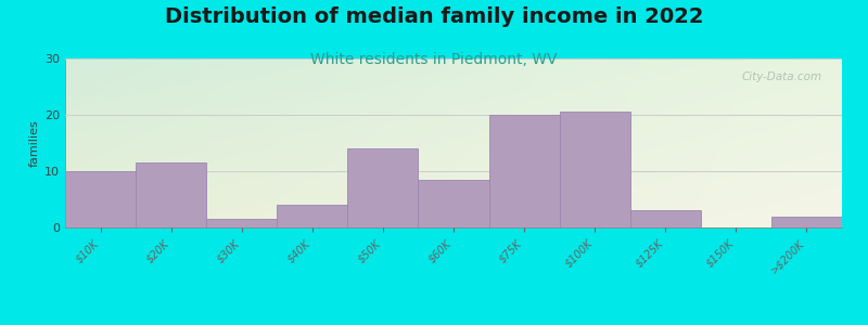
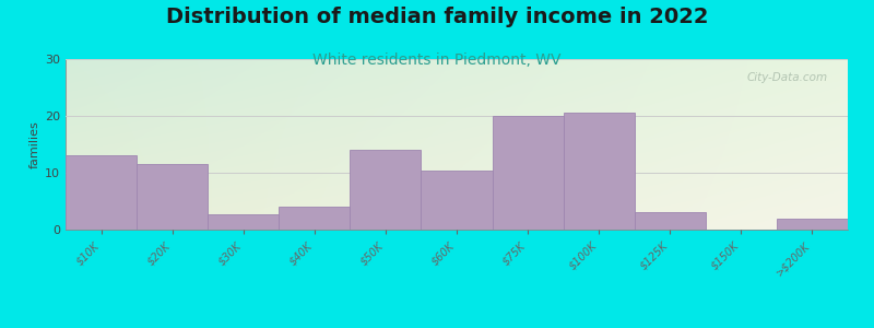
$10K: 10.0 -> 13.0
$30K: 1.5 -> 2.6
$60K: 8.5 -> 10.4
